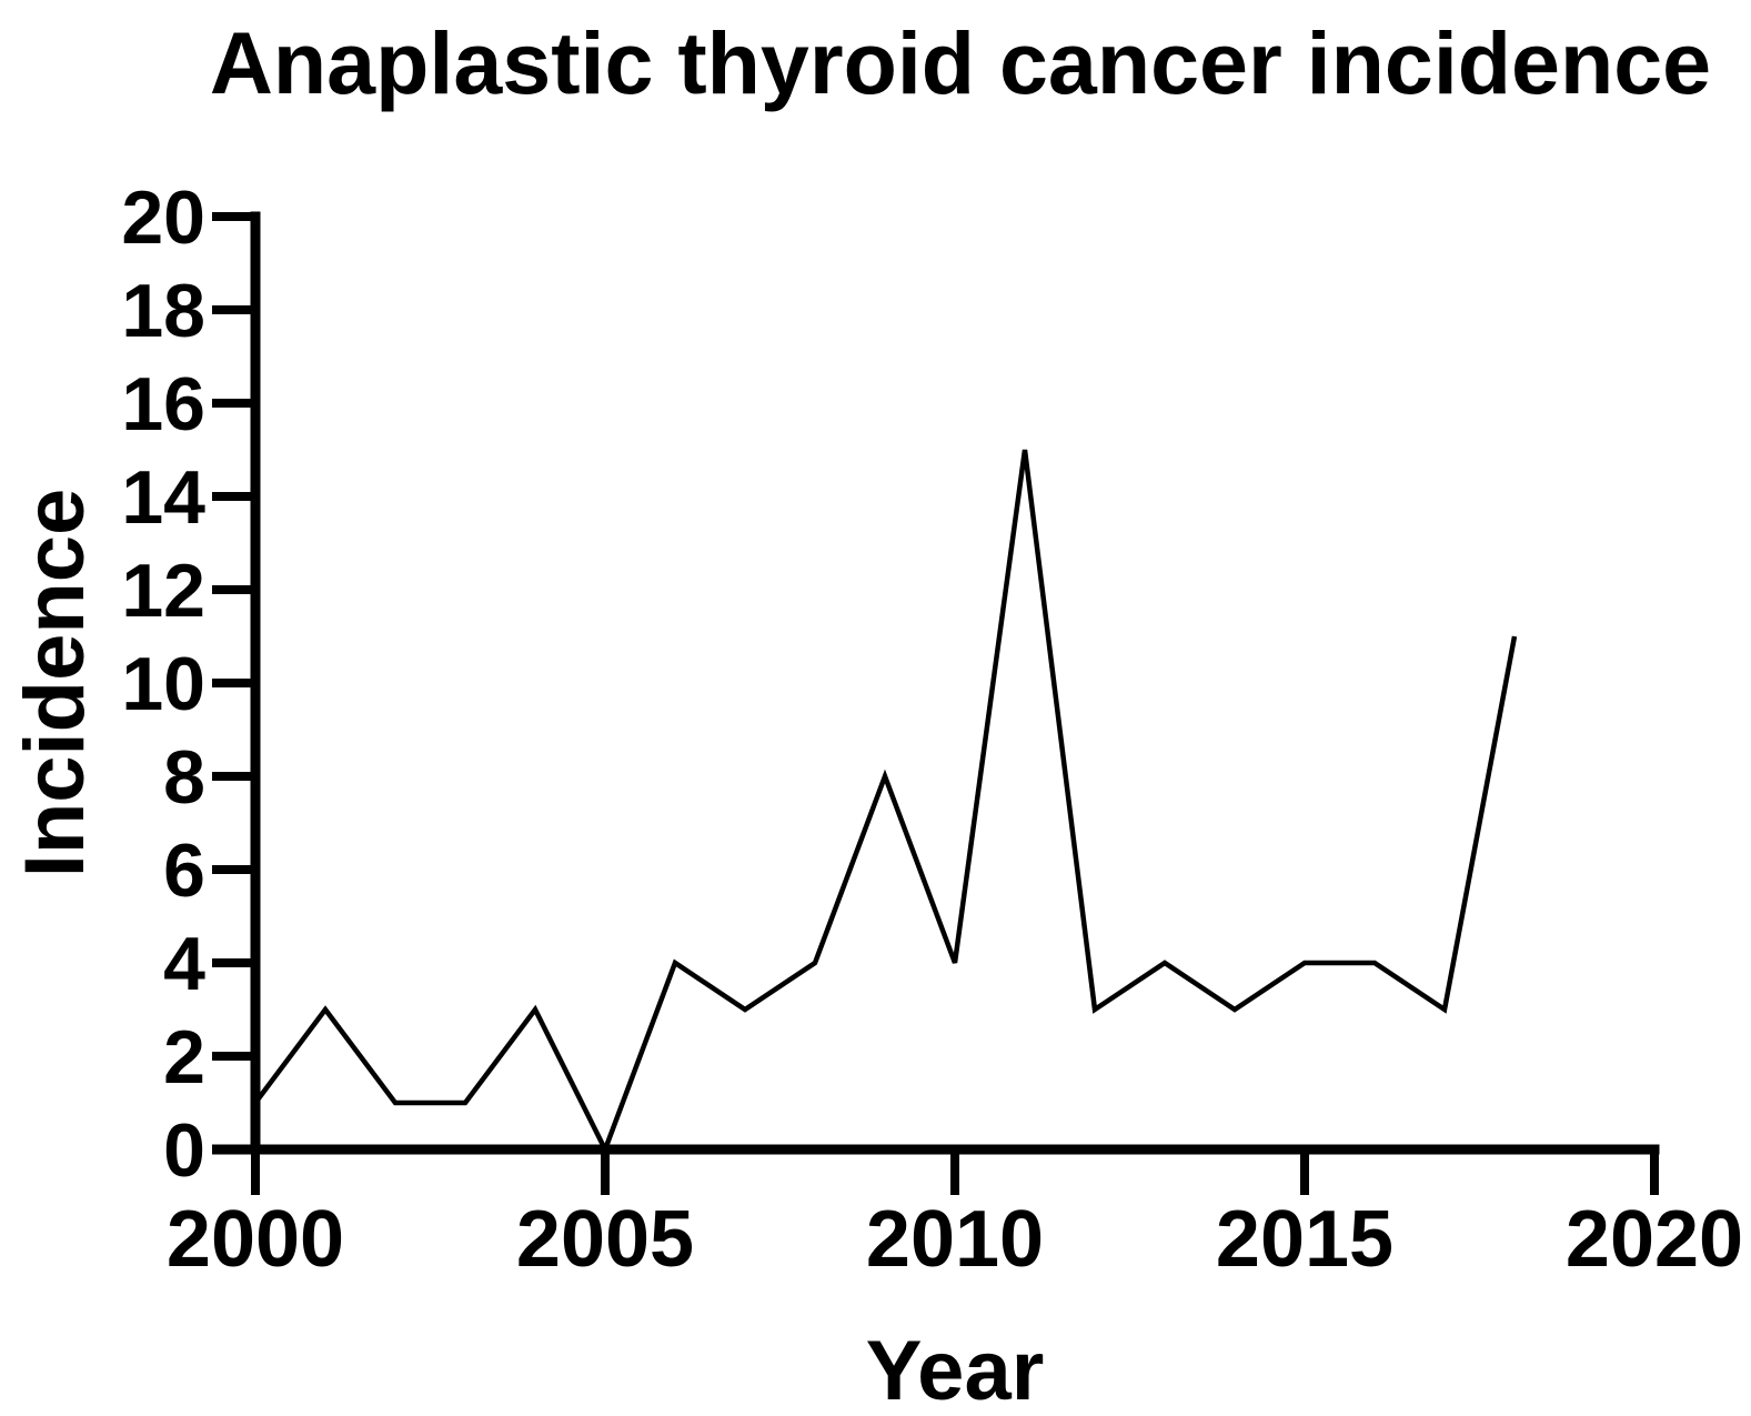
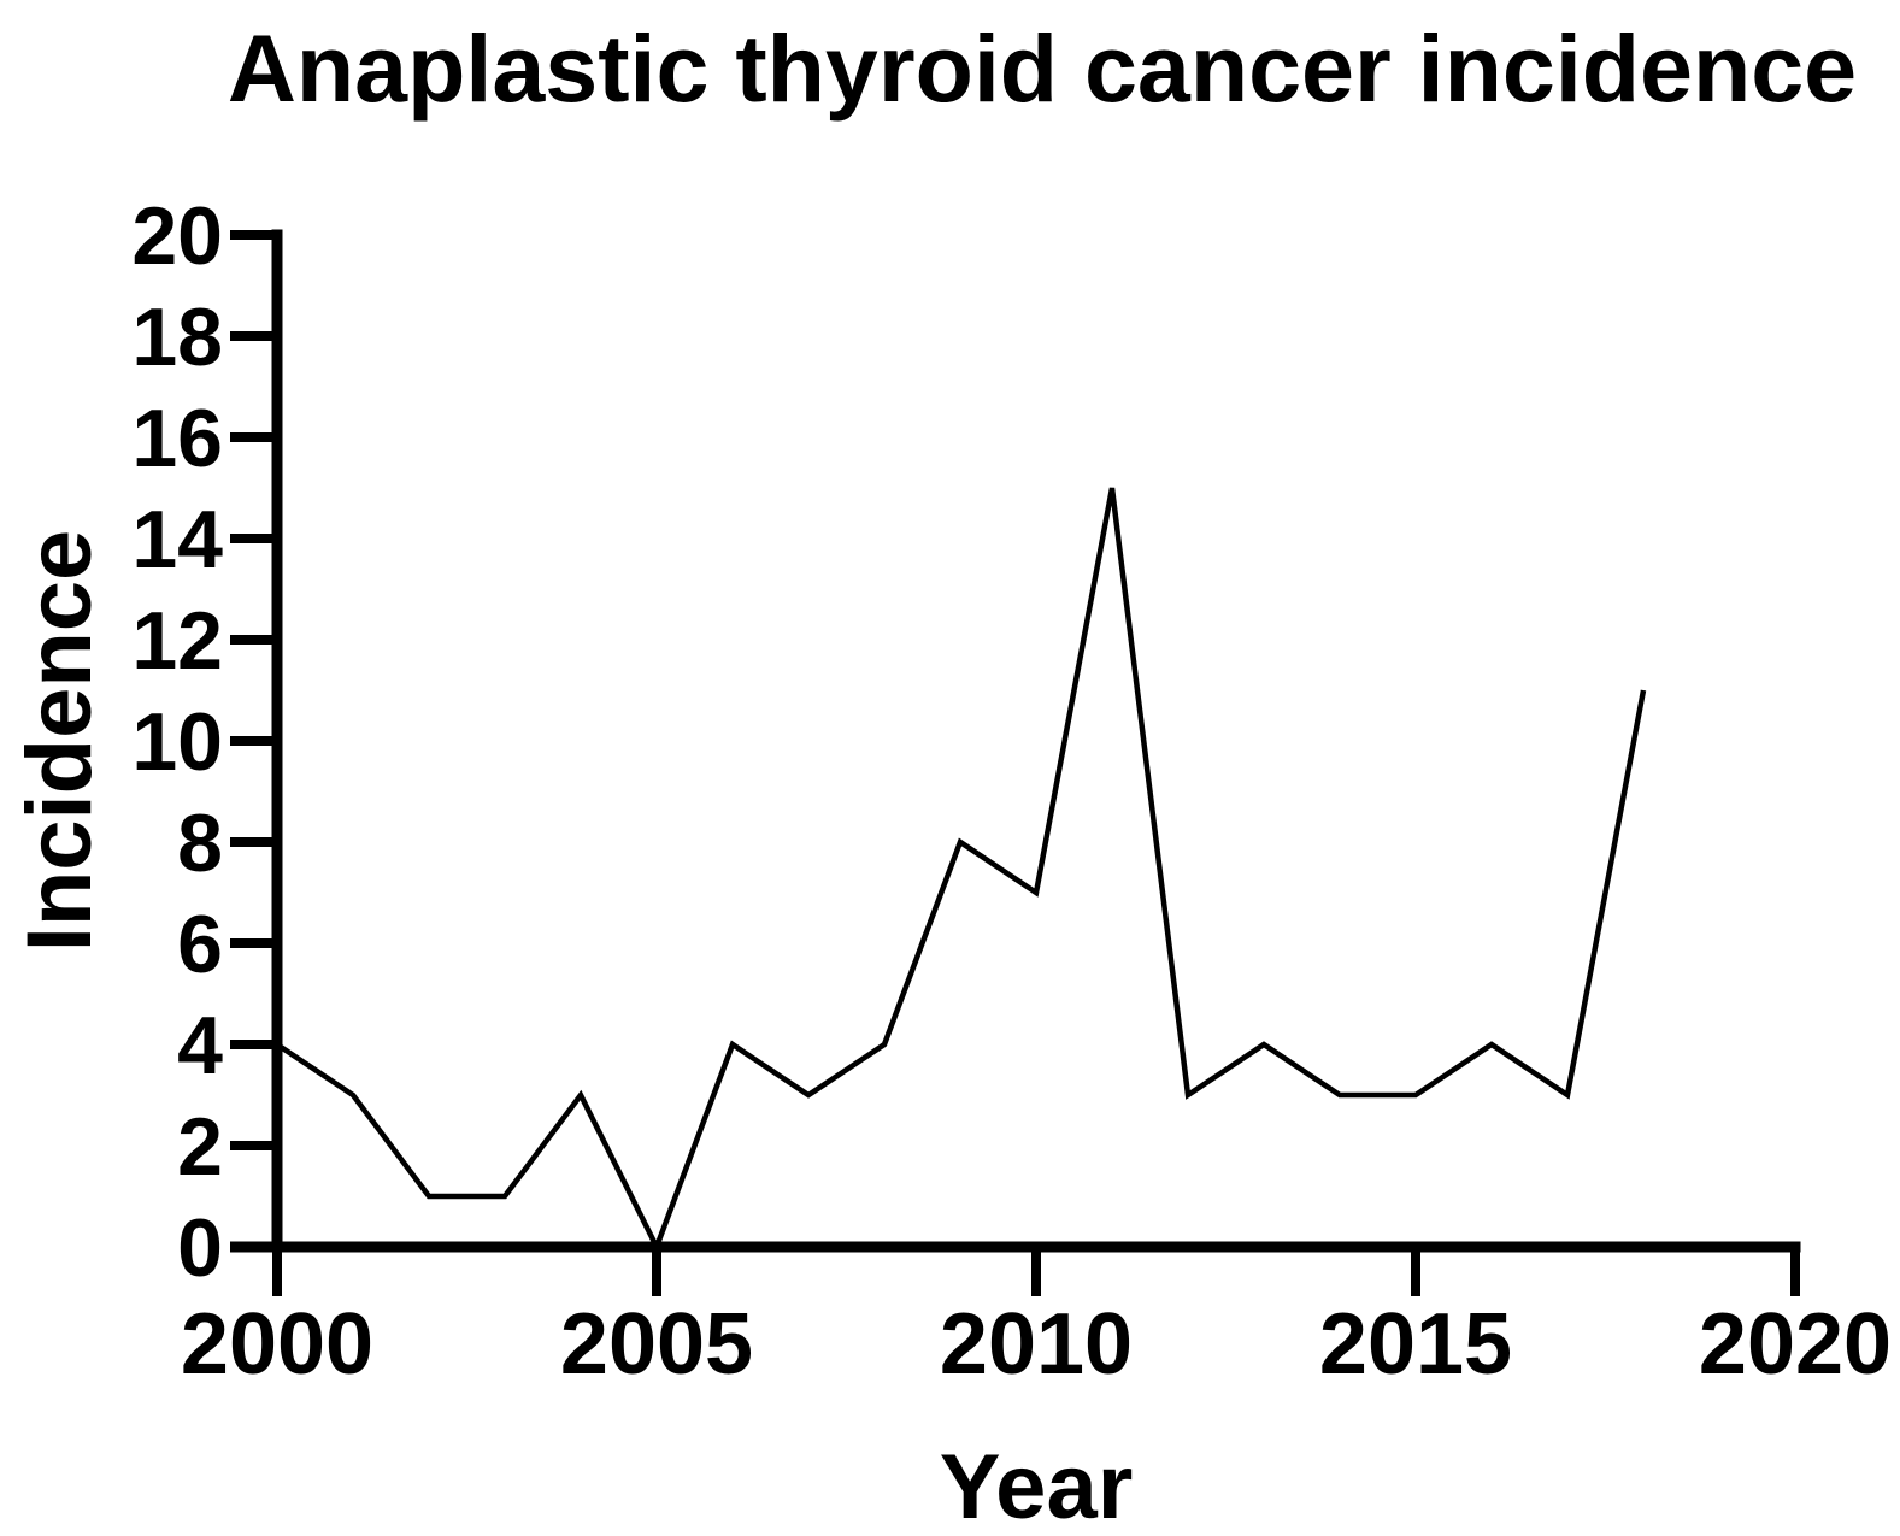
2000: 1 -> 4
2010: 4 -> 7
2015: 4 -> 3
